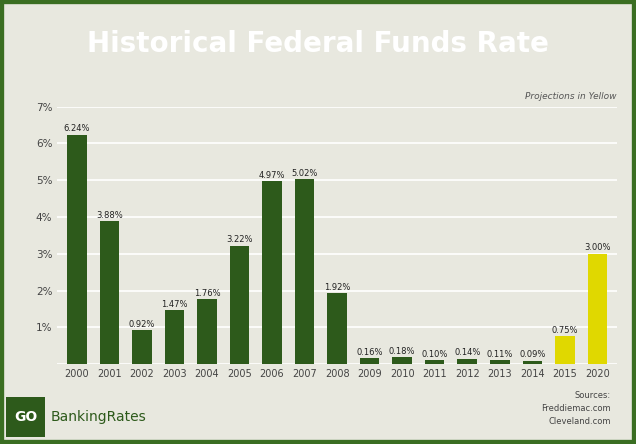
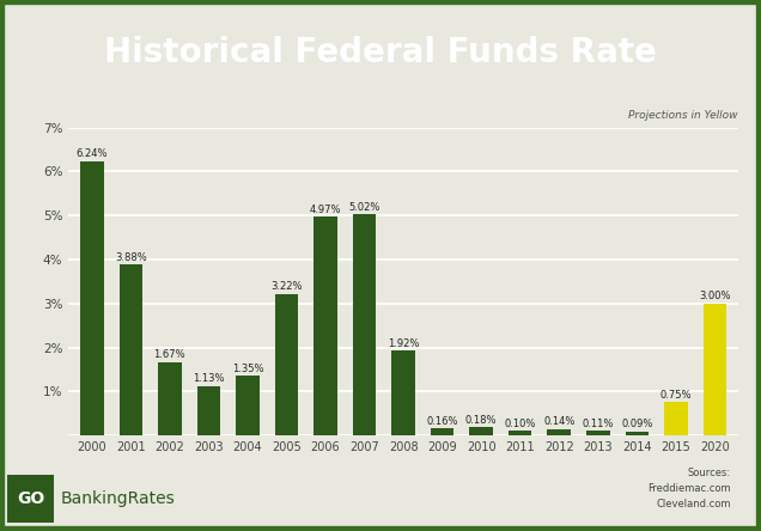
2002: 0.92% -> 1.67%
2003: 1.47% -> 1.13%
2004: 1.76% -> 1.35%
